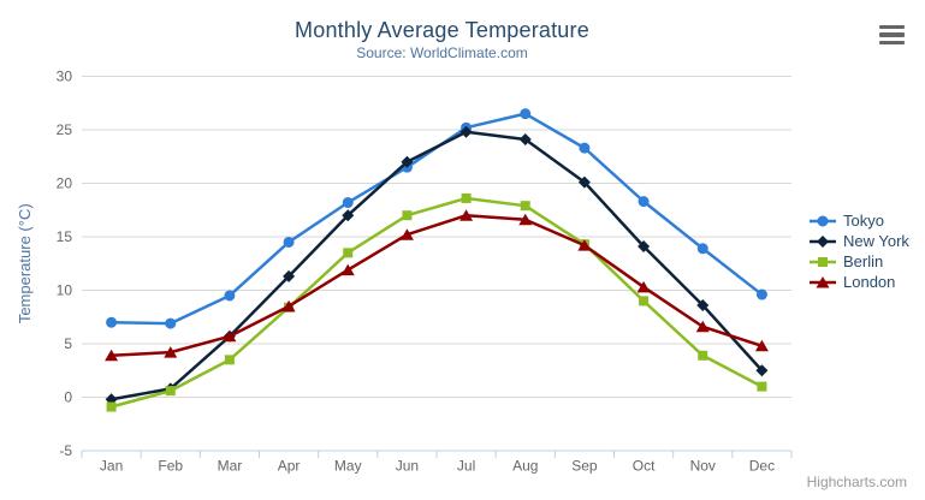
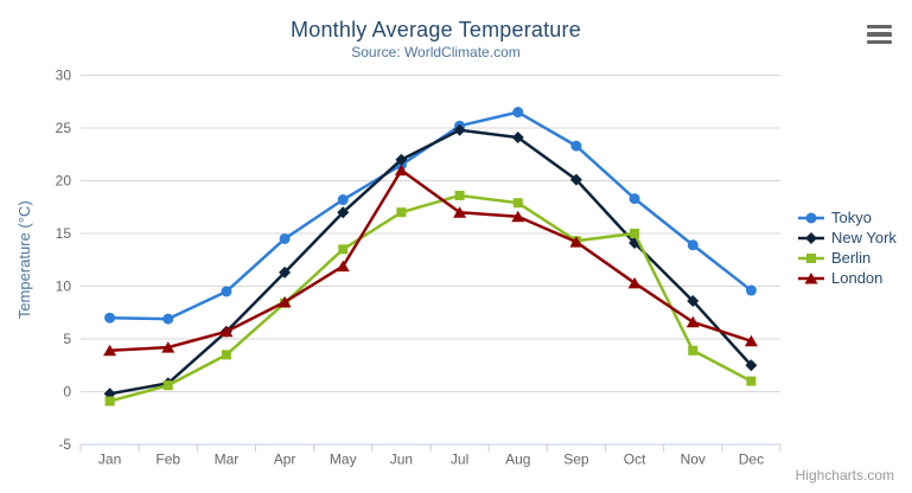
London/Jun: 15 -> 21
Berlin/Oct: 9 -> 15
